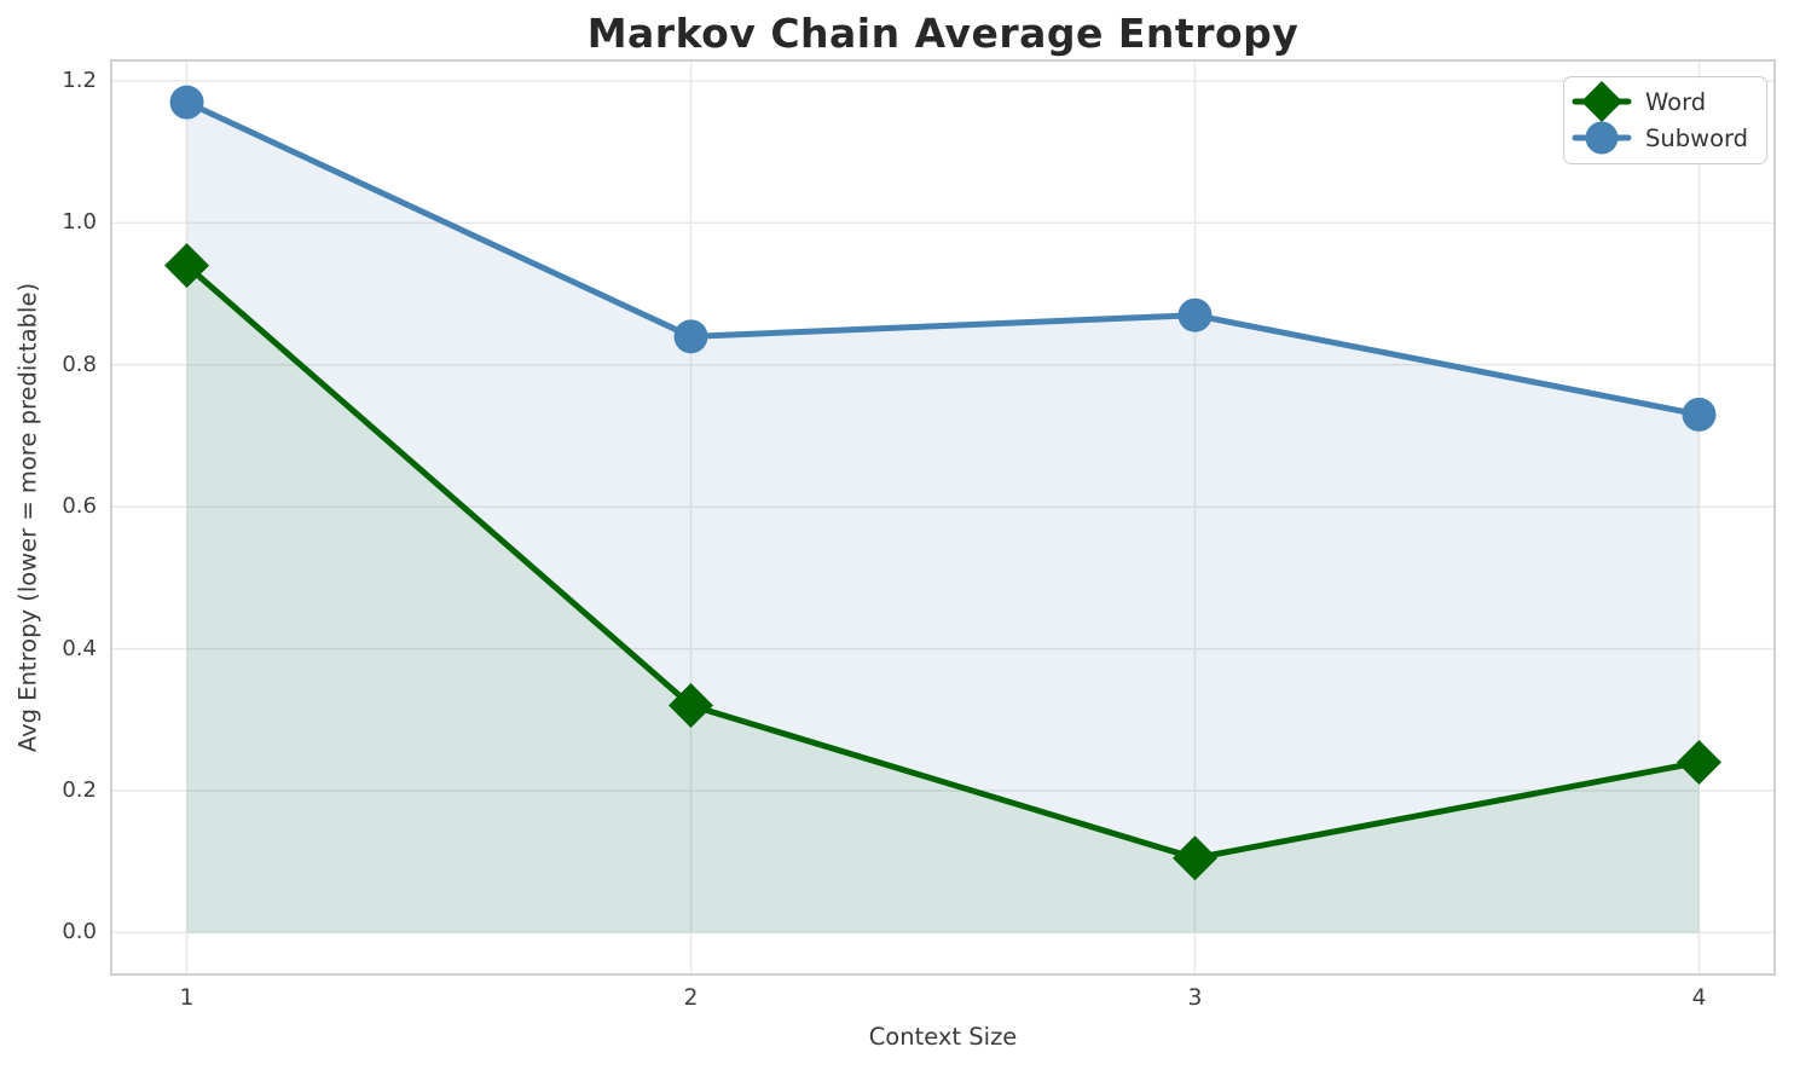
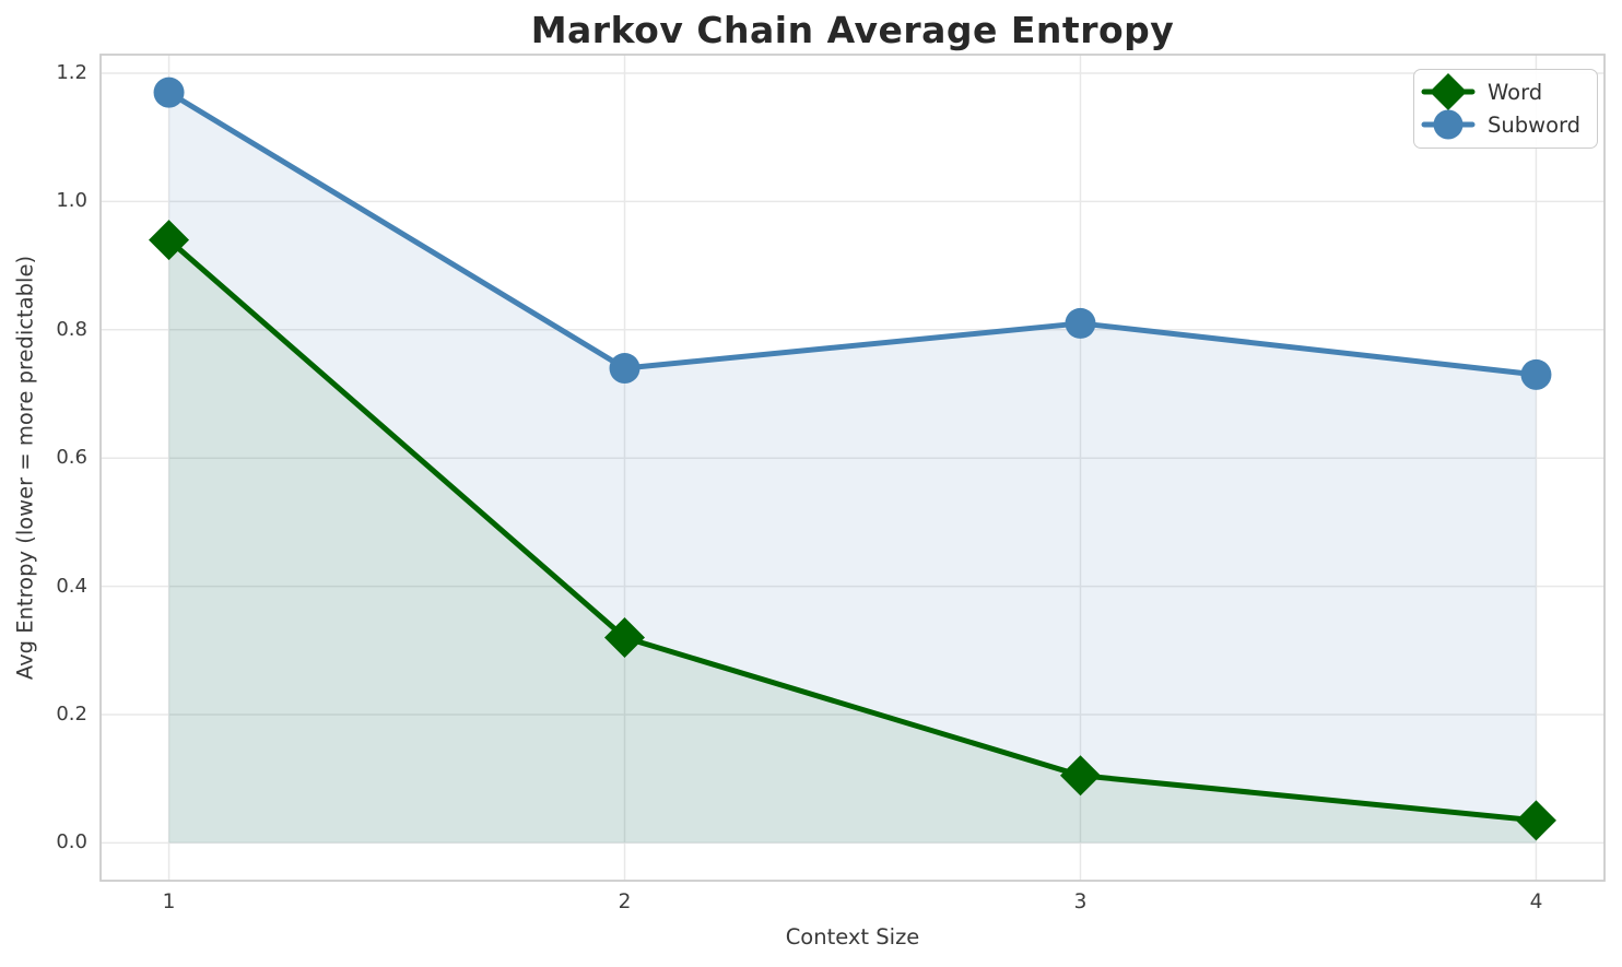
Subword/2: 0.84 -> 0.74
Subword/3: 0.87 -> 0.81
Word/4: 0.24 -> 0.04
